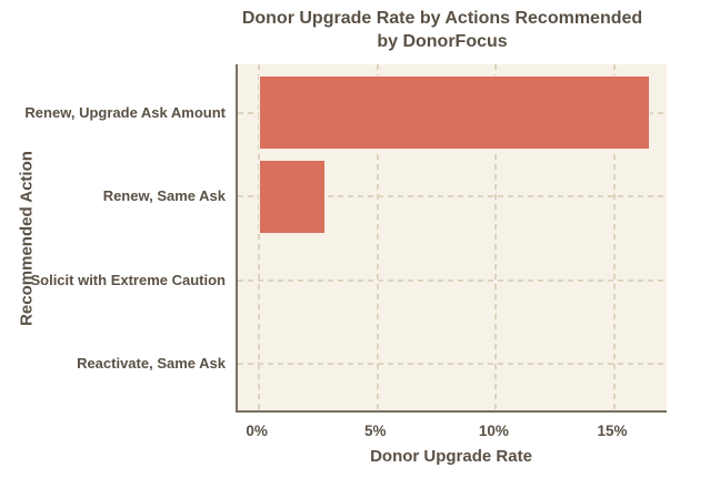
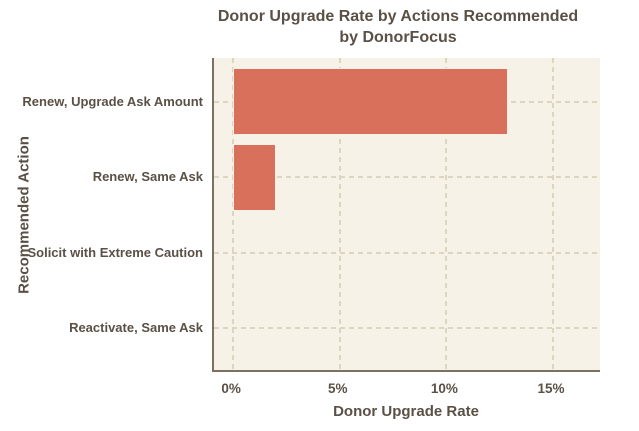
Renew, Upgrade Ask Amount: 16.5% -> 12.9%
Renew, Same Ask: 2.8% -> 2.0%
